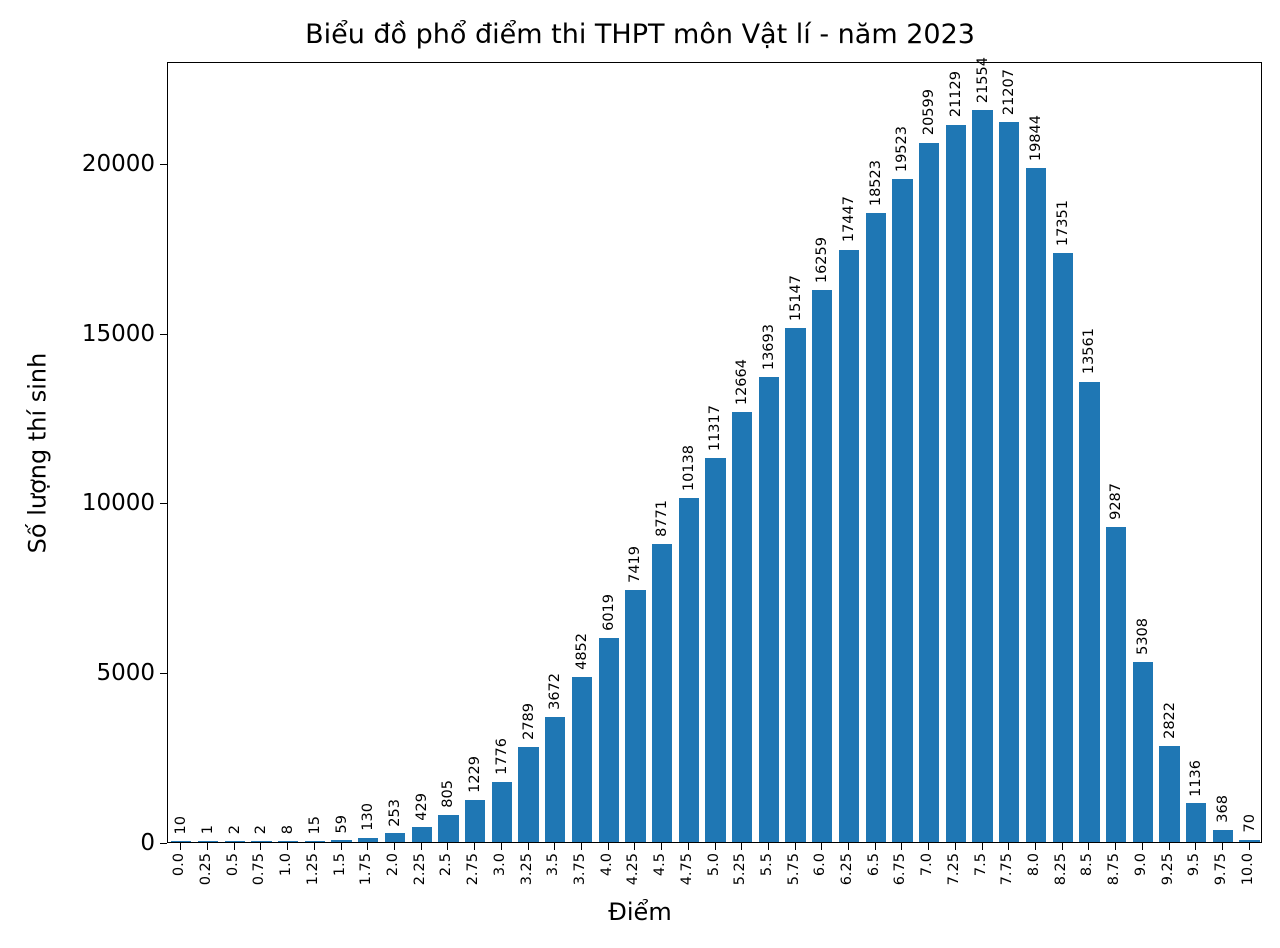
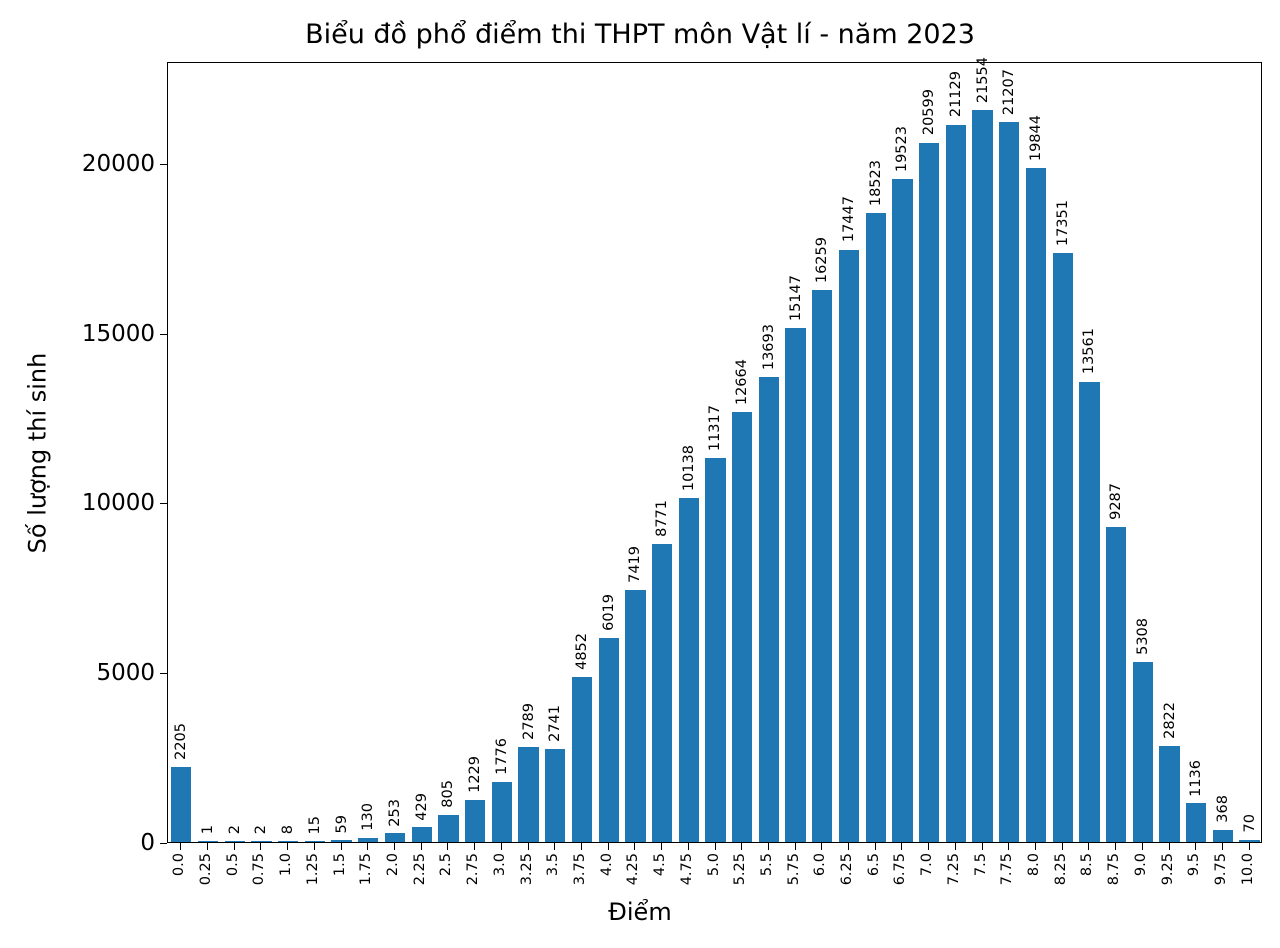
0.0: 10 -> 2205
3.5: 3672 -> 2741
